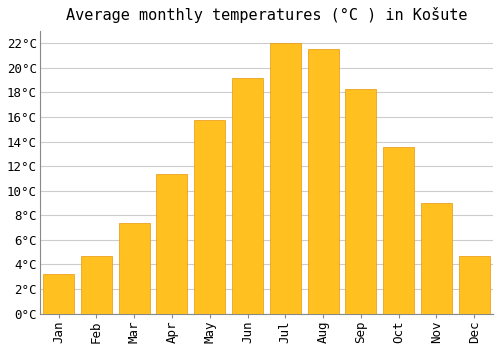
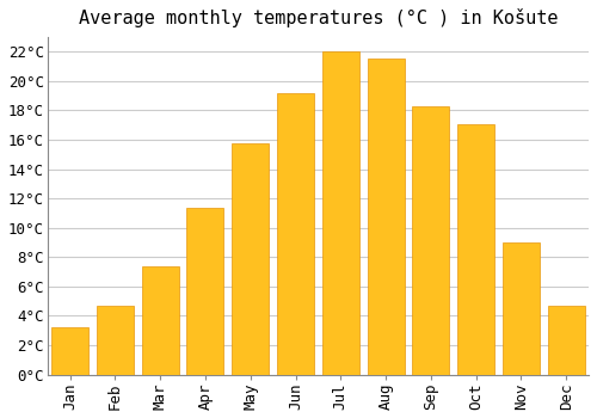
Oct: 13.6°C -> 17.1°C
